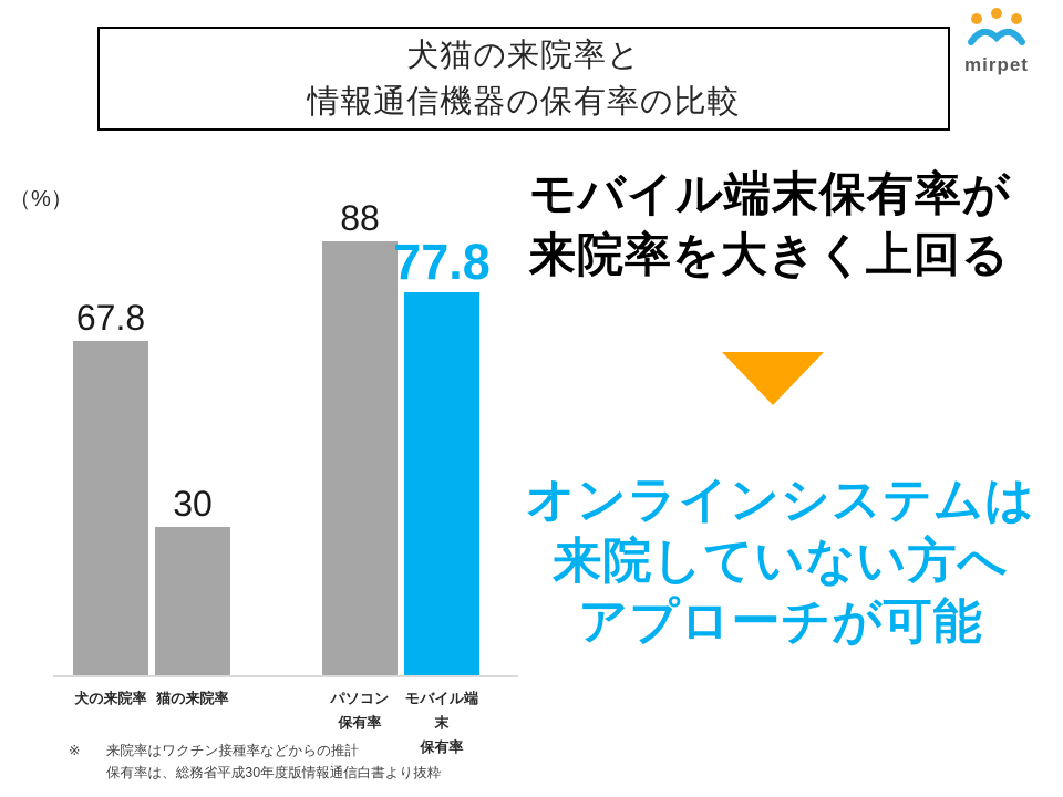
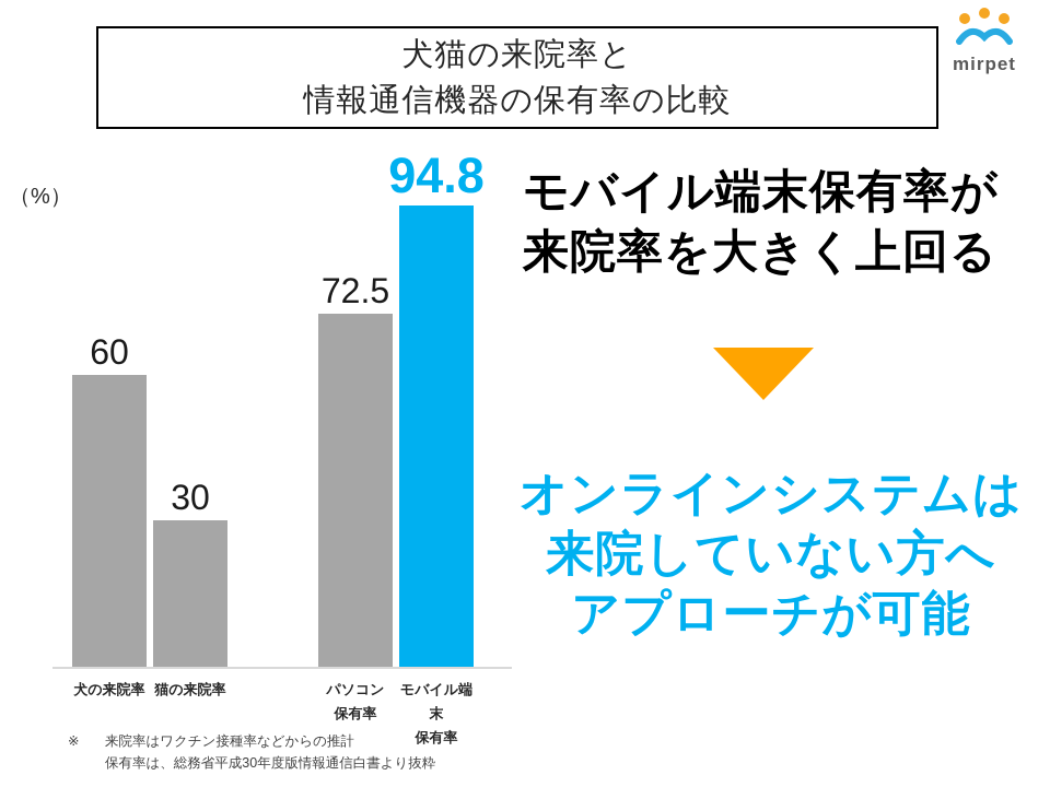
犬の来院率: 67.8 -> 60
パソコン 保有率: 88 -> 72.5
モバイル端末 保有率: 77.8 -> 94.8
